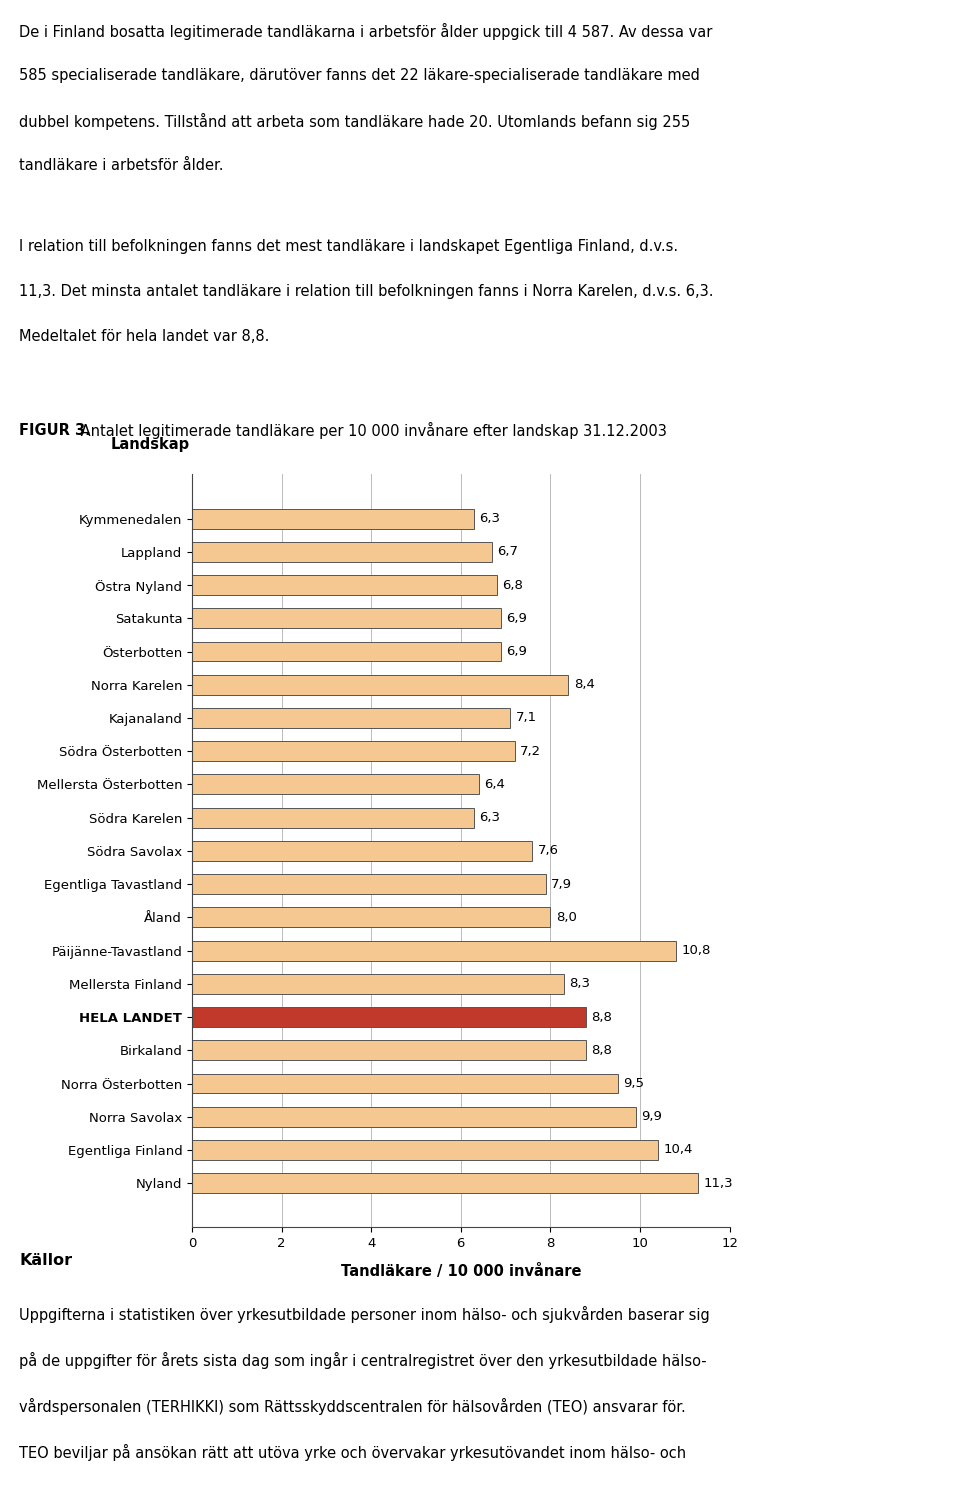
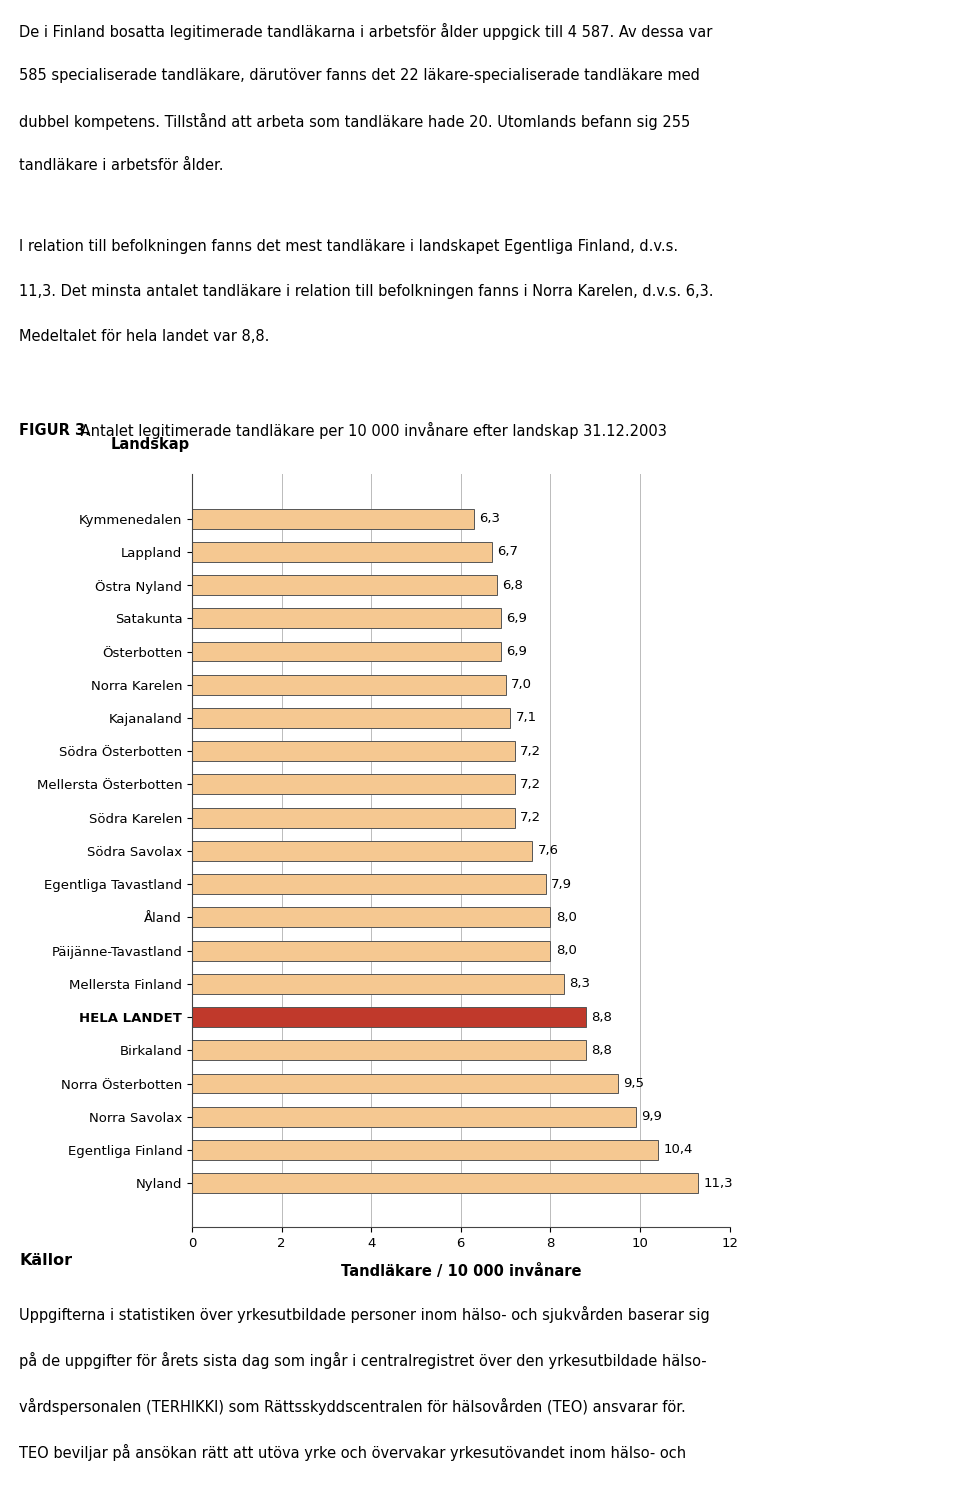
Norra Karelen: 8,4 -> 7,0
Mellersta Österbotten: 6,4 -> 7,2
Södra Karelen: 6,3 -> 7,2
Päijänne-Tavastland: 10,8 -> 8,0
